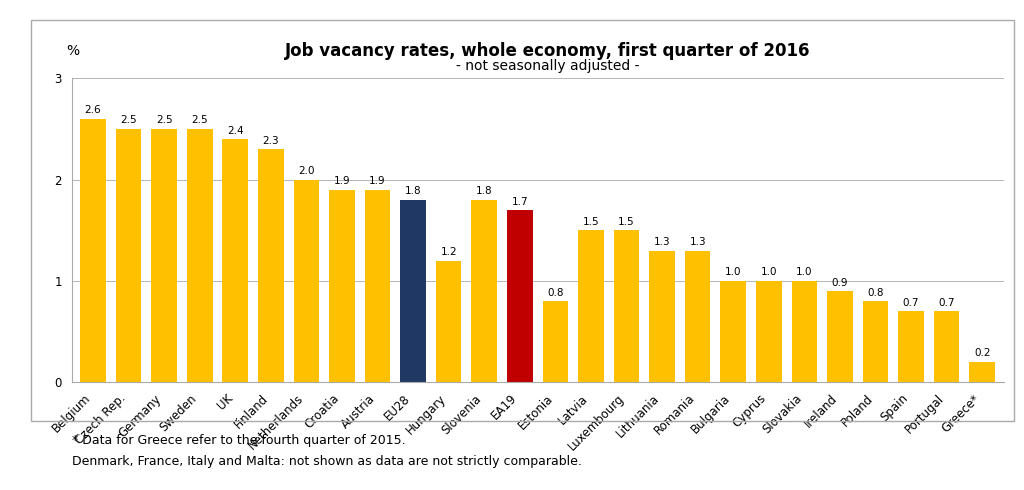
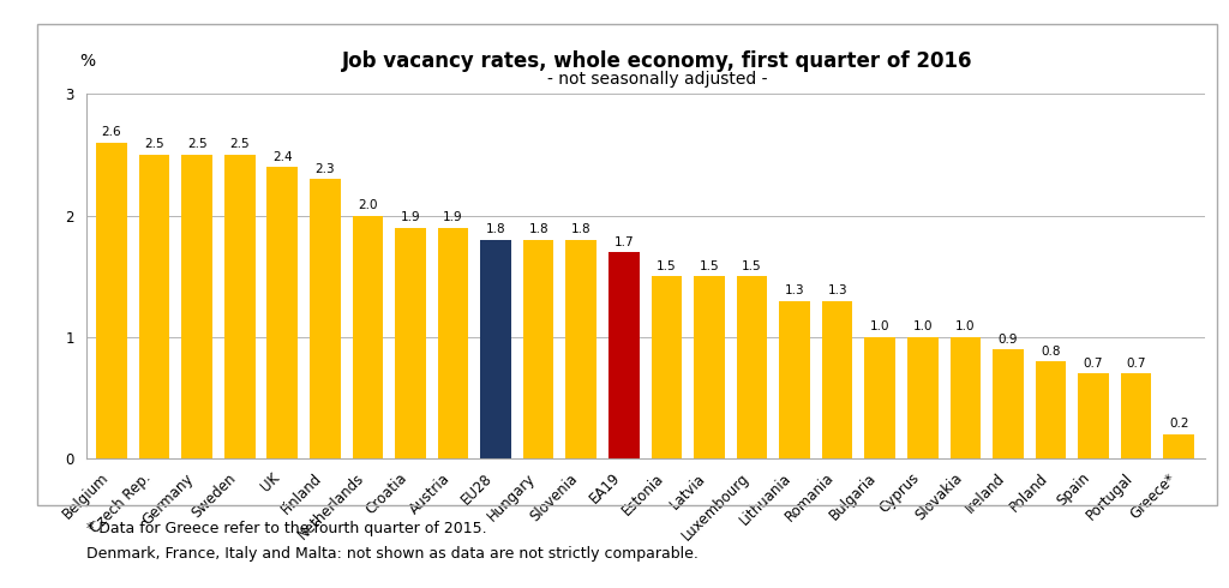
Hungary: 1.2 -> 1.8
Estonia: 0.8 -> 1.5
